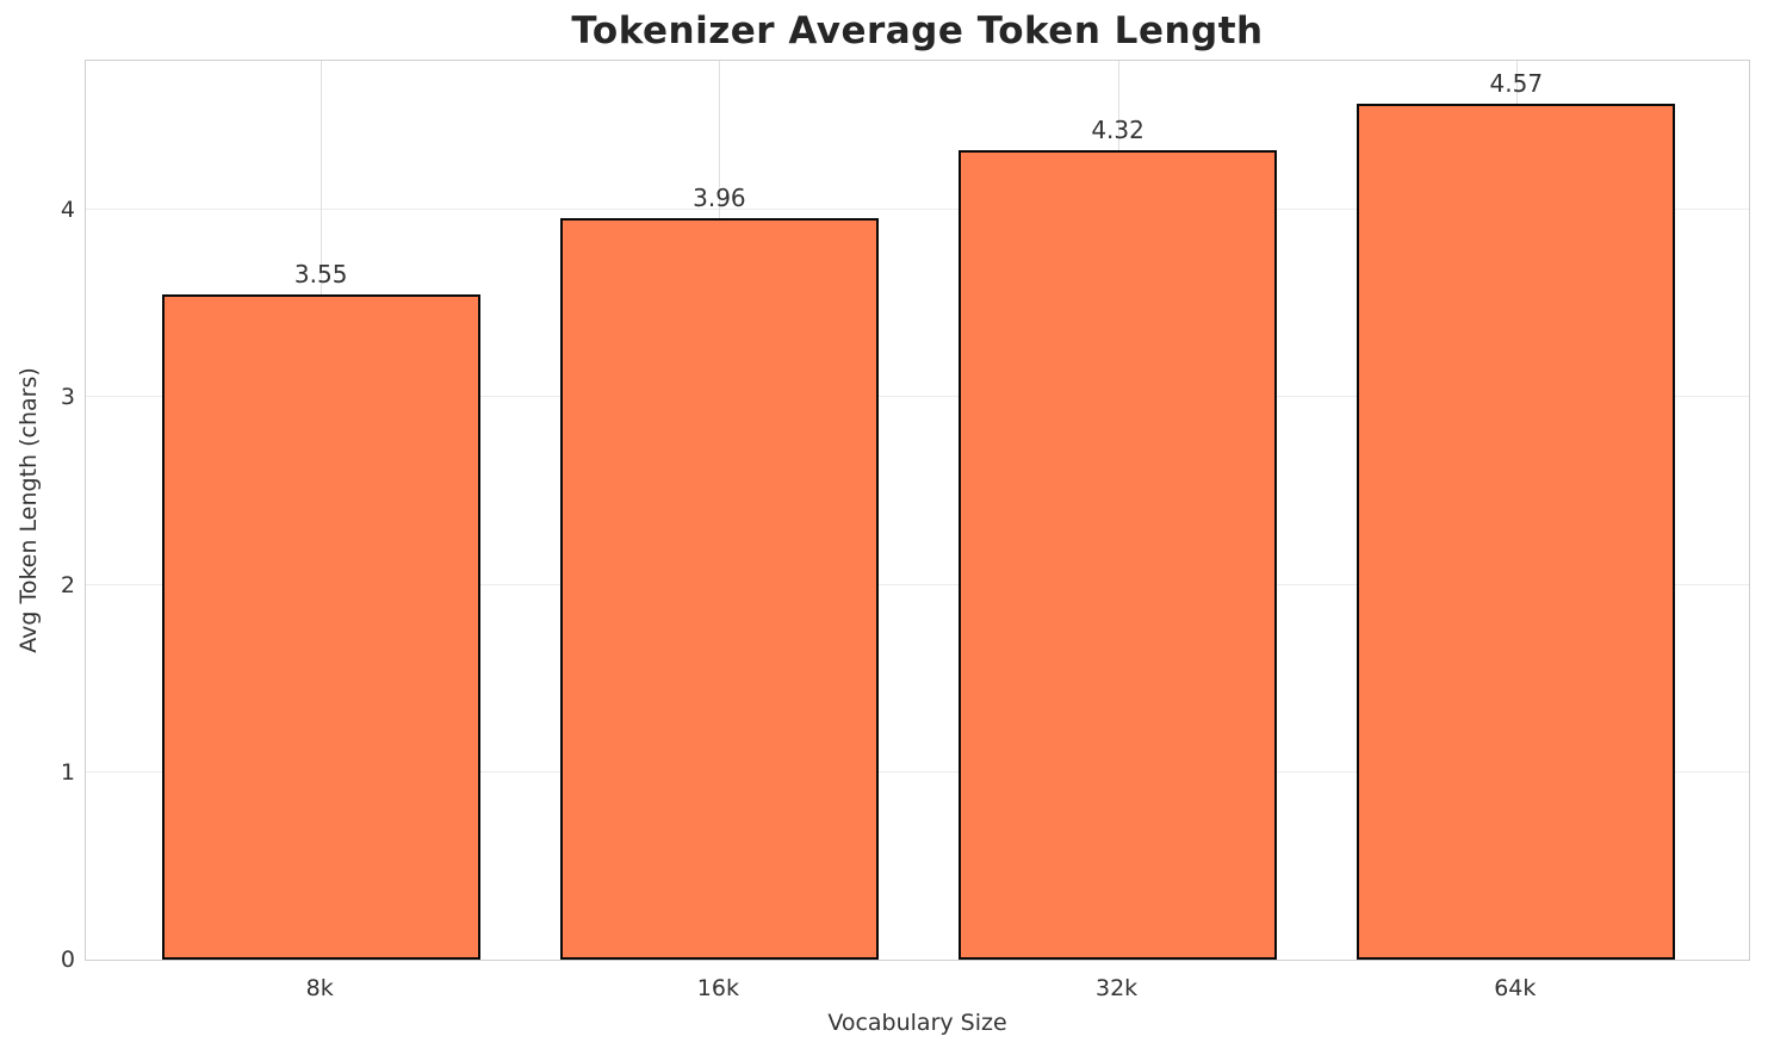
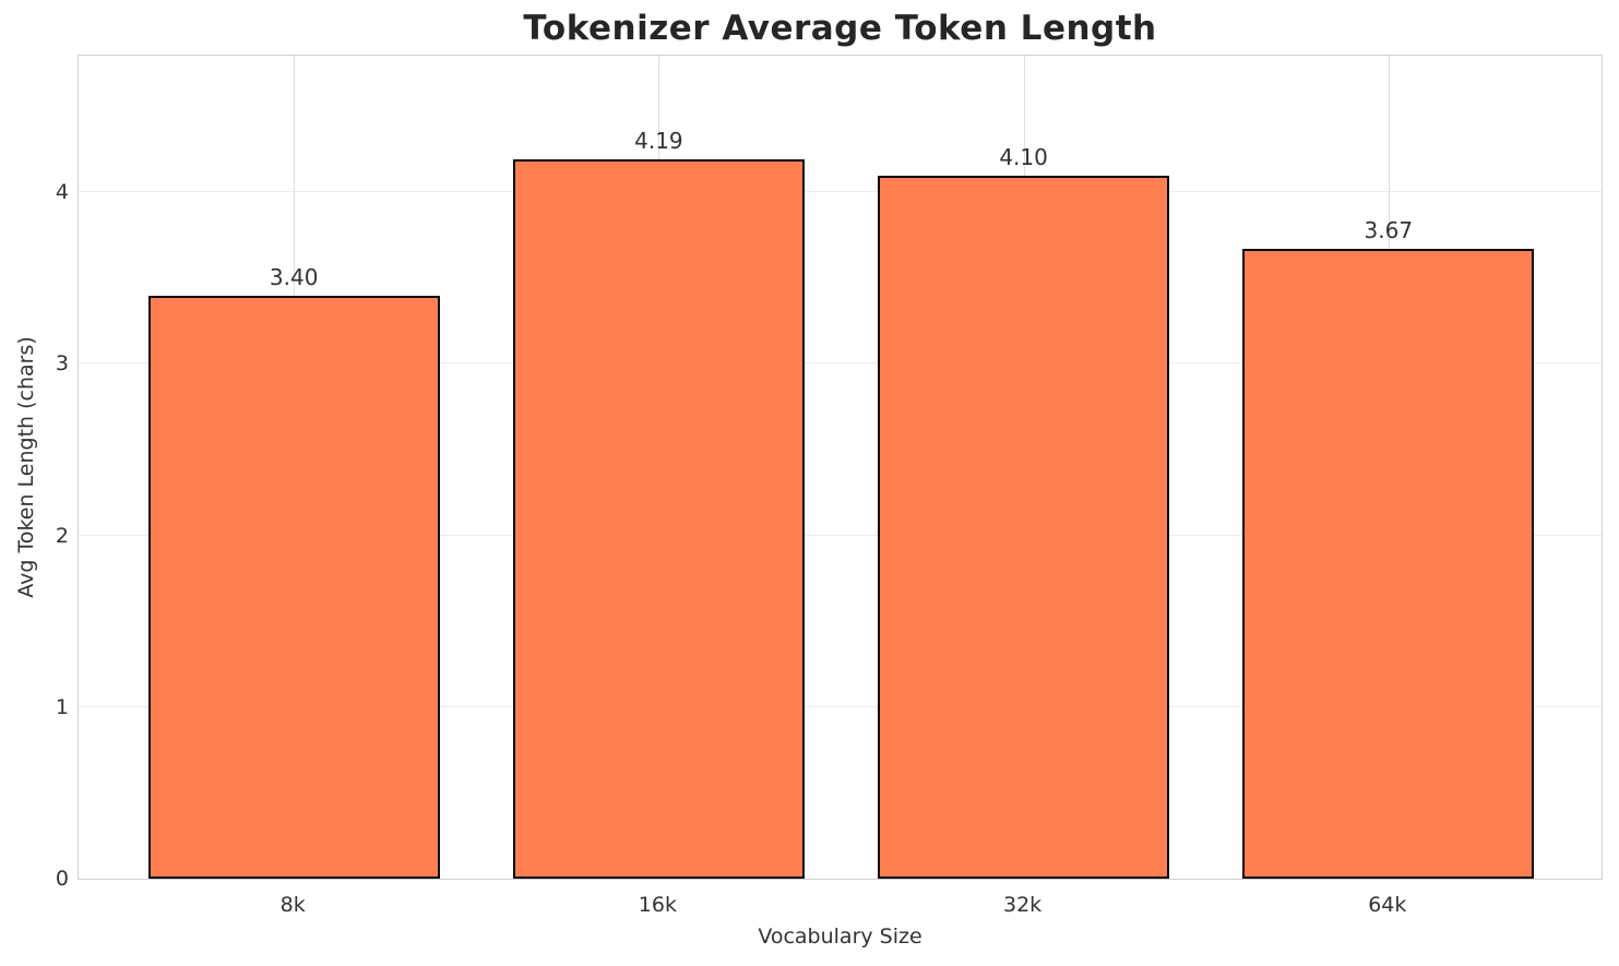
8k: 3.55 -> 3.40
16k: 3.96 -> 4.19
32k: 4.32 -> 4.10
64k: 4.57 -> 3.67
